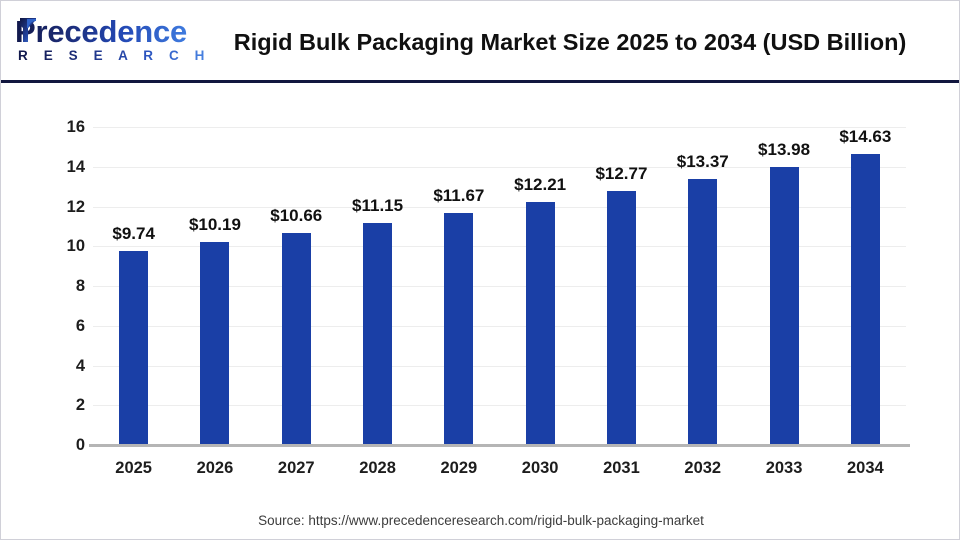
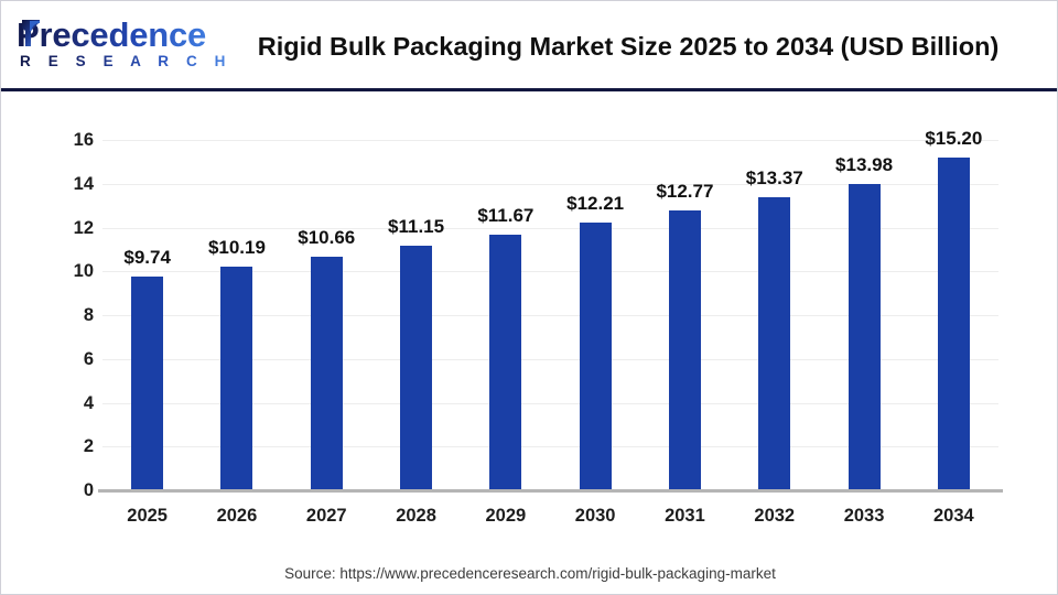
2034: $14.63 -> $15.20
